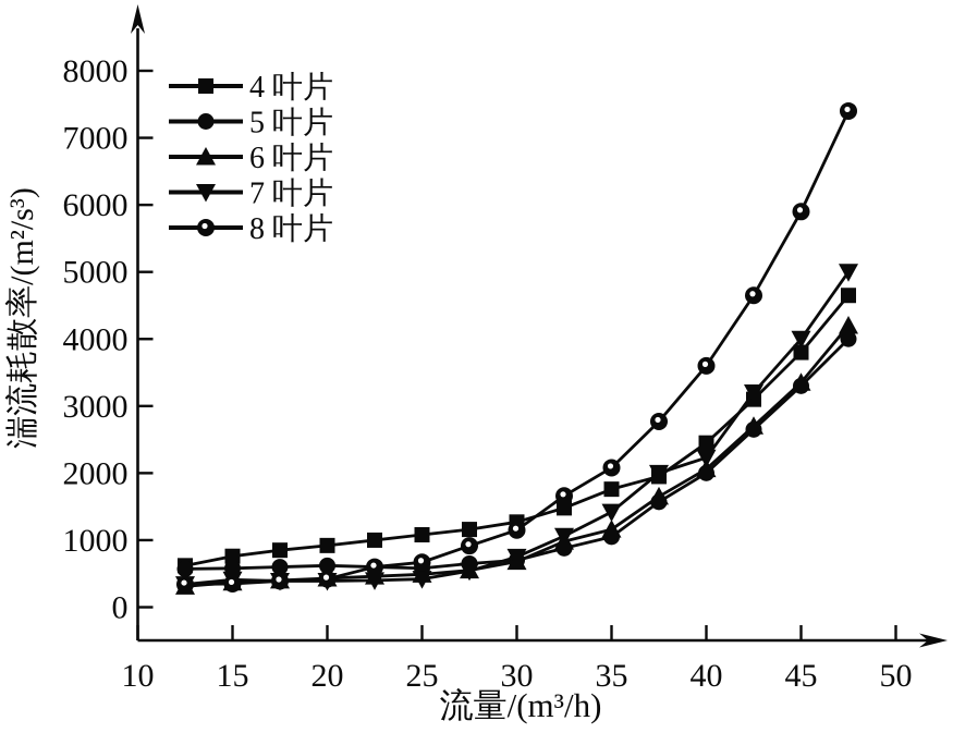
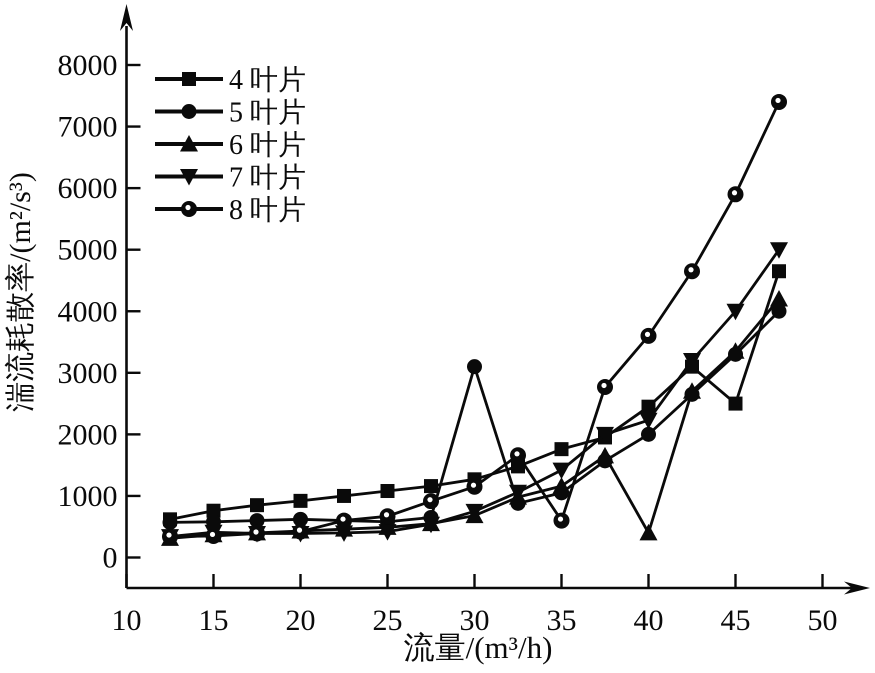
5 叶片/30: 700 -> 3100
8 叶片/35: 2100 -> 600
6 叶片/40: 2100 -> 400
4 叶片/45: 3800 -> 2500
